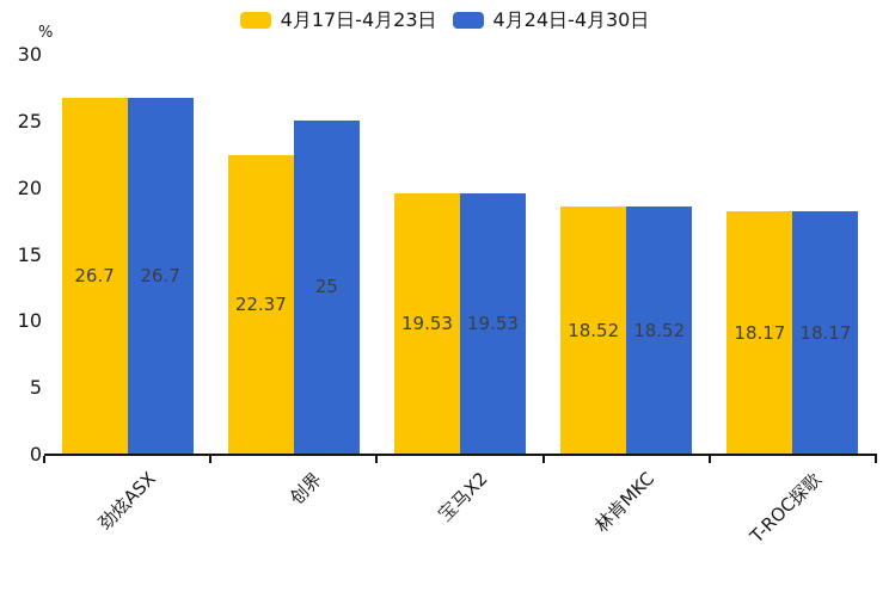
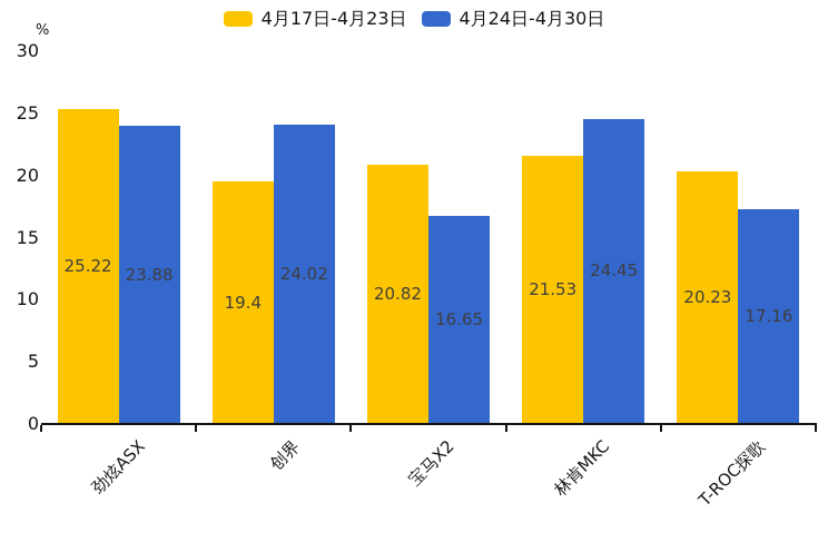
4月17日-4月23日/劲炫ASX: 26.7 -> 25.22
4月24日-4月30日/劲炫ASX: 26.7 -> 23.88
4月17日-4月23日/创界: 22.37 -> 19.4
4月24日-4月30日/创界: 25 -> 24.02
4月17日-4月23日/宝马X2: 19.53 -> 20.82
4月24日-4月30日/宝马X2: 19.53 -> 16.65
4月17日-4月23日/林肯MKC: 18.52 -> 21.53
4月24日-4月30日/林肯MKC: 18.52 -> 24.45
4月17日-4月23日/T-ROC探歌: 18.17 -> 20.23
4月24日-4月30日/T-ROC探歌: 18.17 -> 17.16
